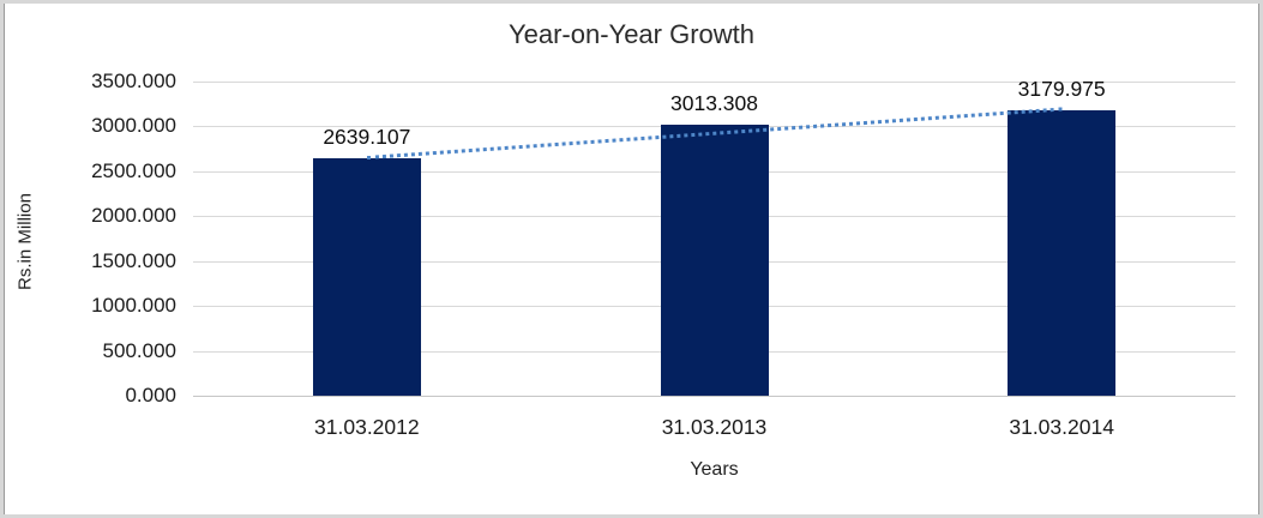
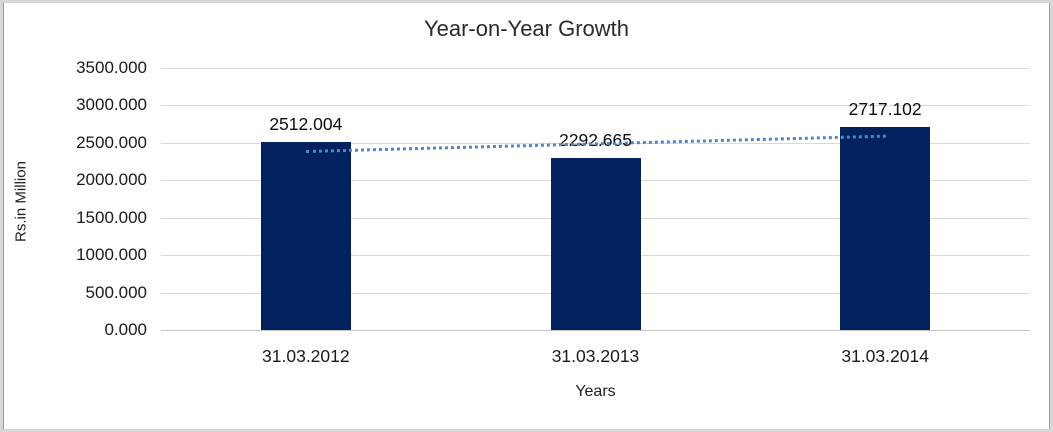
31.03.2012: 2639.107 -> 2512.004
31.03.2013: 3013.308 -> 2292.665
31.03.2014: 3179.975 -> 2717.102
